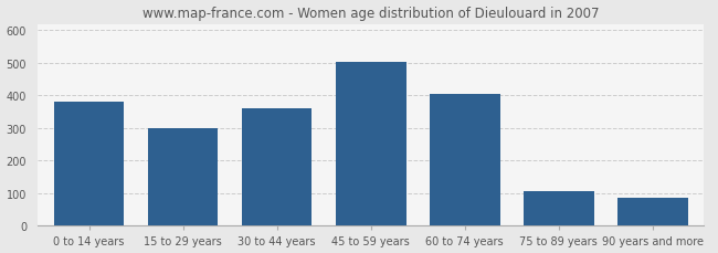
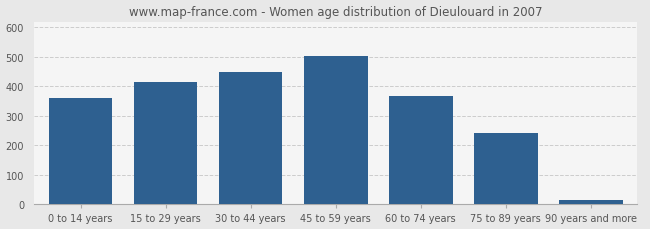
0 to 14 years: 380 -> 360
15 to 29 years: 300 -> 415
30 to 44 years: 360 -> 450
60 to 74 years: 405 -> 368
75 to 89 years: 105 -> 242
90 years and more: 85 -> 14
